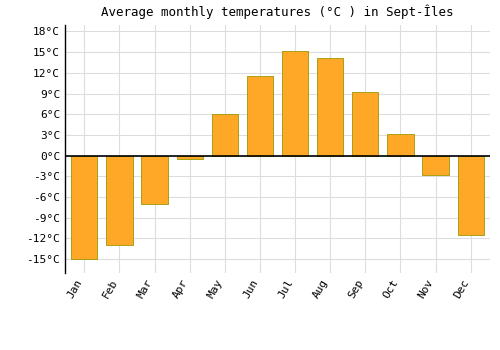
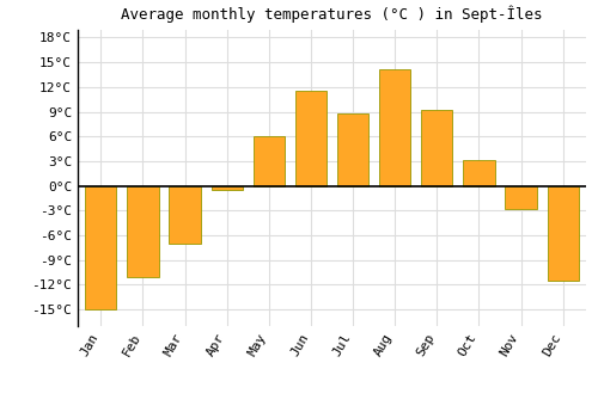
Feb: -13.0°C -> -11.0°C
Jul: 15.2°C -> 8.8°C
